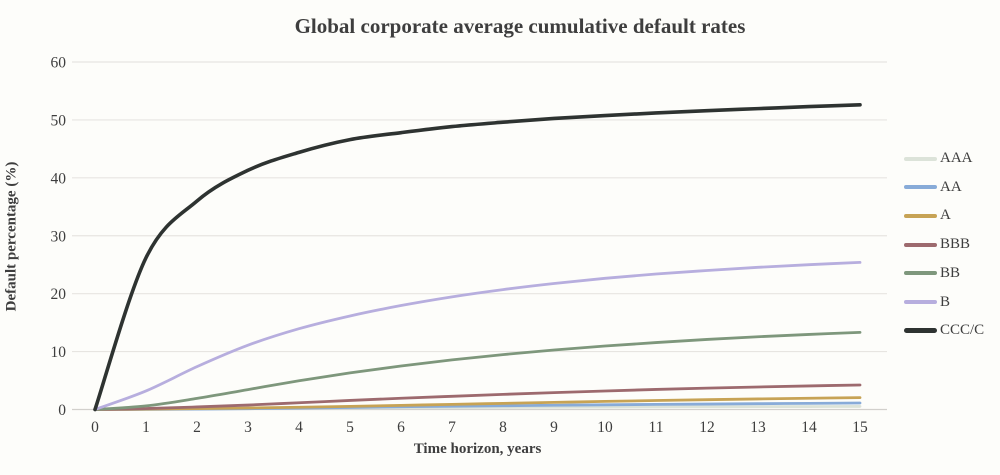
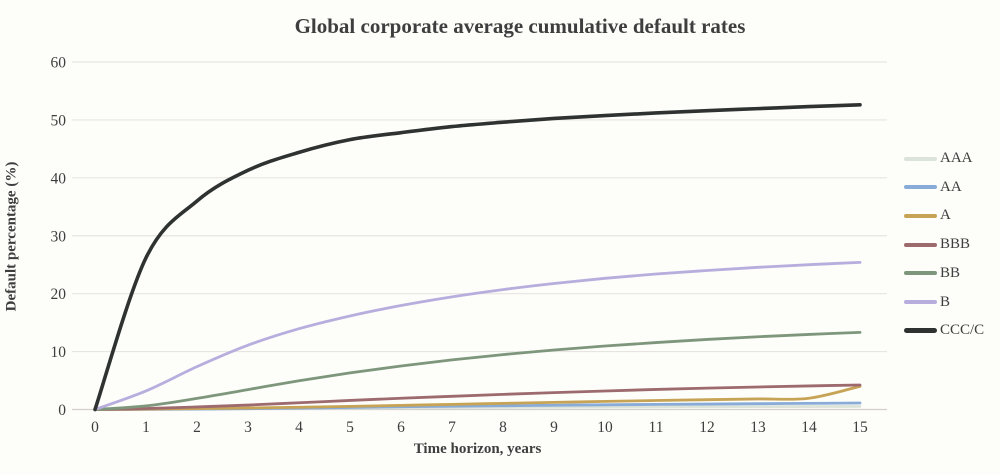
A/15: 2 -> 4
